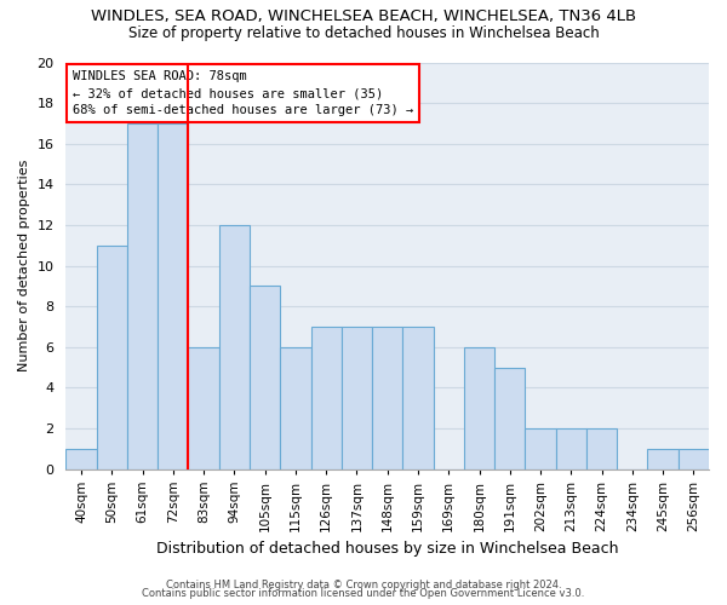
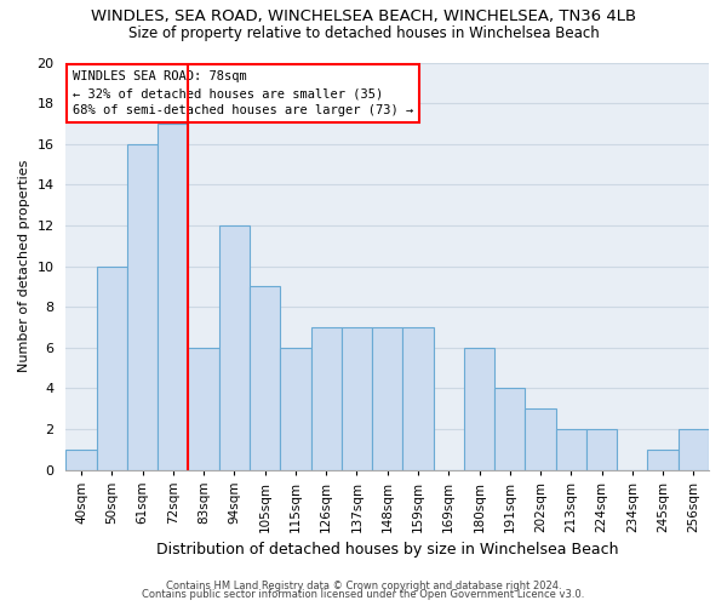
50sqm: 11 -> 10
61sqm: 17 -> 16
191sqm: 5 -> 4
202sqm: 2 -> 3
256sqm: 1 -> 2
